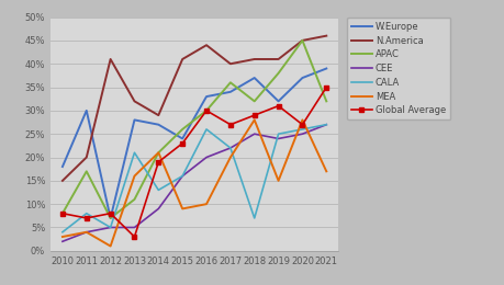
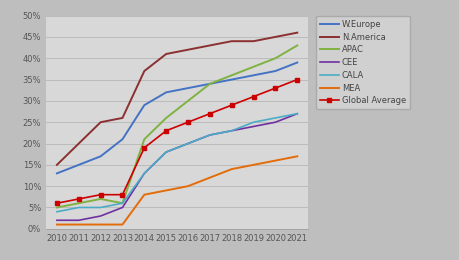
W.Europe/2010: 18% -> 13%
APAC/2010: 8% -> 5%
MEA/2010: 3% -> 1%
Global Average/2010: 8% -> 6%
W.Europe/2011: 30% -> 15%
APAC/2011: 17% -> 6%
CEE/2011: 4% -> 2%
CALA/2011: 8% -> 5%
MEA/2011: 4% -> 1%
W.Europe/2012: 7% -> 17%
N.America/2012: 41% -> 25%
CEE/2012: 5% -> 3%
W.Europe/2013: 28% -> 21%
N.America/2013: 32% -> 26%
APAC/2013: 11% -> 6%
CALA/2013: 21% -> 6%
MEA/2013: 16% -> 1%
Global Average/2013: 3% -> 8%
W.Europe/2014: 27% -> 29%
N.America/2014: 29% -> 37%
CEE/2014: 9% -> 13%
MEA/2014: 21% -> 8%
W.Europe/2015: 24% -> 32%
CEE/2015: 16% -> 18%
CALA/2015: 16% -> 18%
N.America/2016: 44% -> 42%
CALA/2016: 26% -> 20%
Global Average/2016: 30% -> 25%
N.America/2017: 40% -> 43%
APAC/2017: 36% -> 34%
MEA/2017: 20% -> 12%
W.Europe/2018: 37% -> 35%
N.America/2018: 41% -> 44%
APAC/2018: 32% -> 36%
CEE/2018: 25% -> 23%
CALA/2018: 7% -> 23%
MEA/2018: 28% -> 14%
W.Europe/2019: 32% -> 36%
N.America/2019: 41% -> 44%
APAC/2020: 45% -> 40%
MEA/2020: 28% -> 16%
Global Average/2020: 27% -> 33%
APAC/2021: 32% -> 43%
